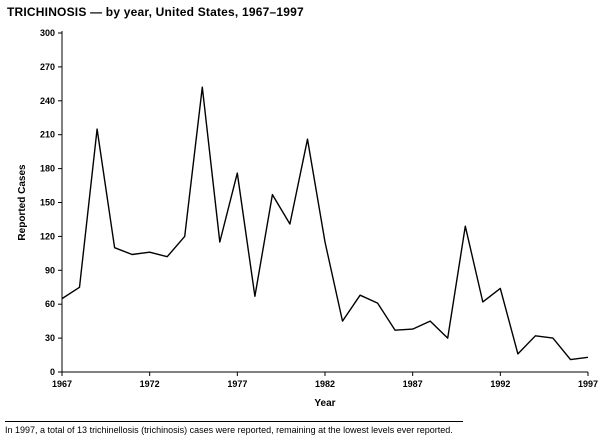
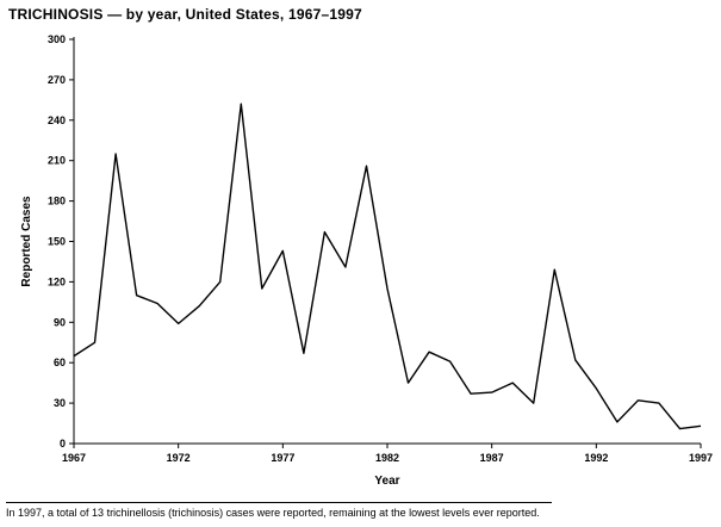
1972: 106 -> 89
1977: 176 -> 143
1992: 74 -> 41
